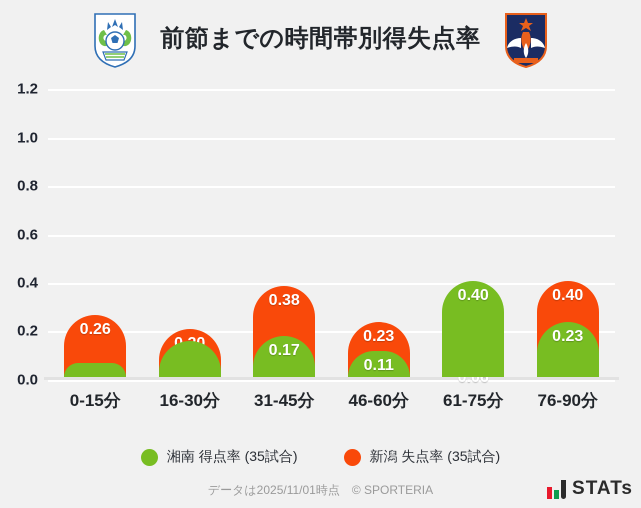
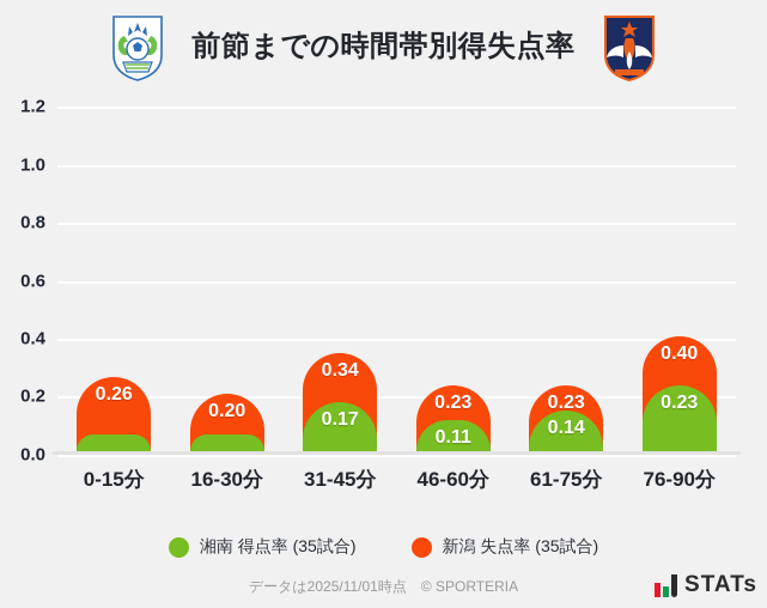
湘南 得点率 (35試合)/16-30分: 0.15 -> 0.06
新潟 失点率 (35試合)/31-45分: 0.38 -> 0.34
新潟 失点率 (35試合)/61-75分: 0.06 -> 0.23
湘南 得点率 (35試合)/61-75分: 0.40 -> 0.14
